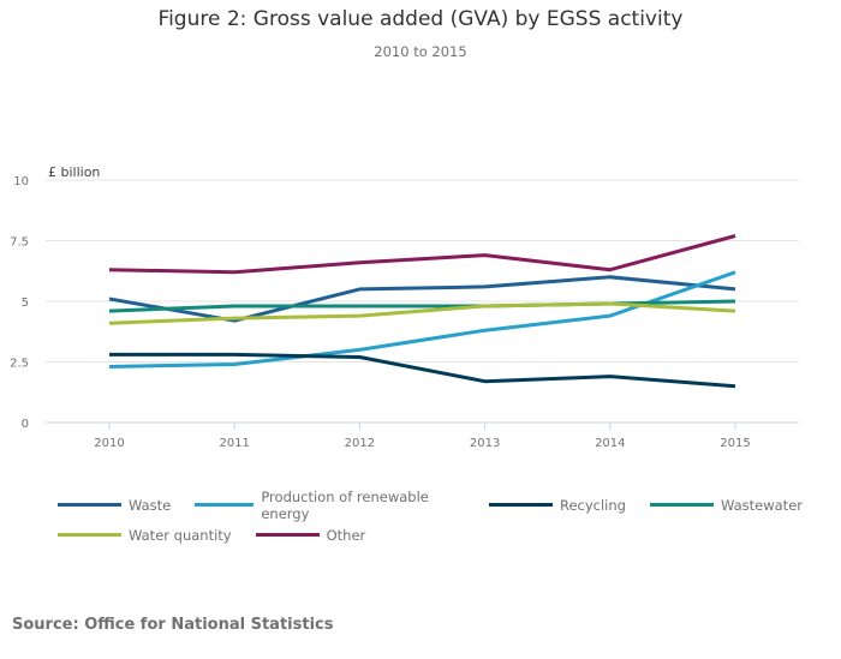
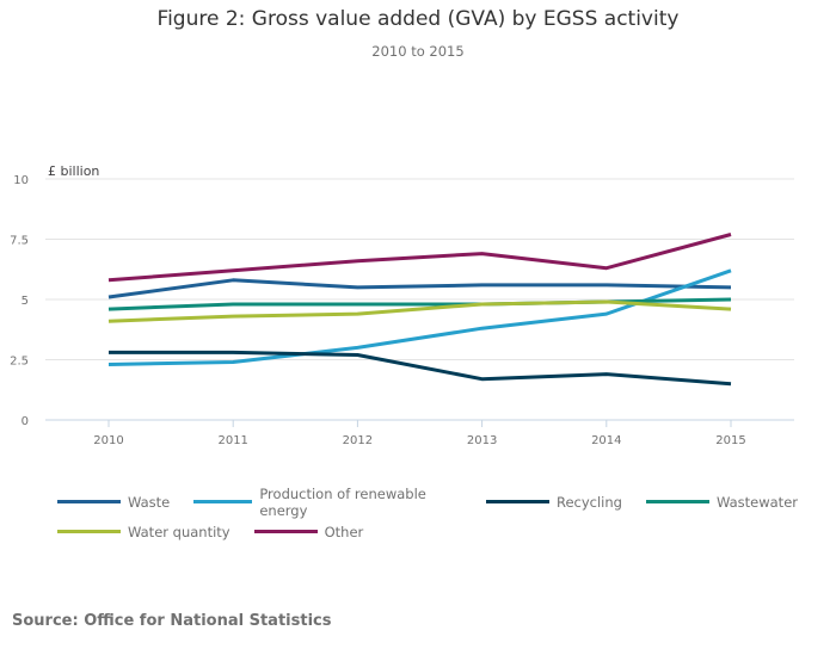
Other/2010: 6.3 -> 5.8
Waste/2011: 4.2 -> 5.8
Waste/2014: 6.0 -> 5.6
